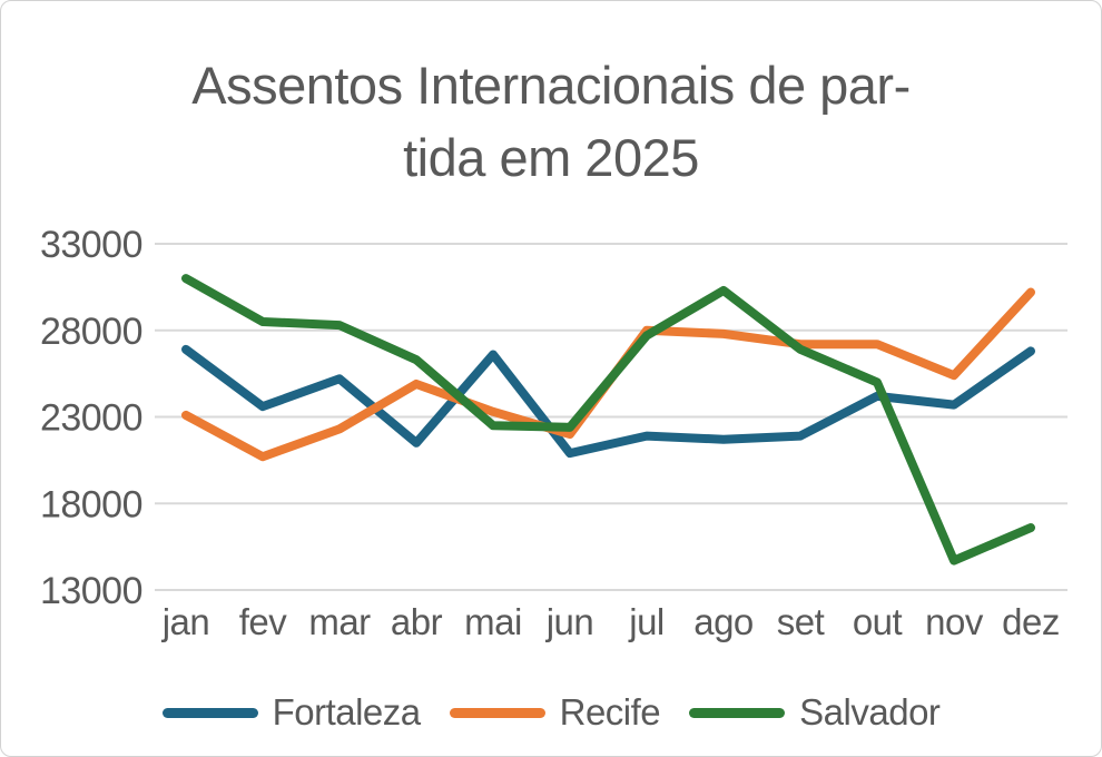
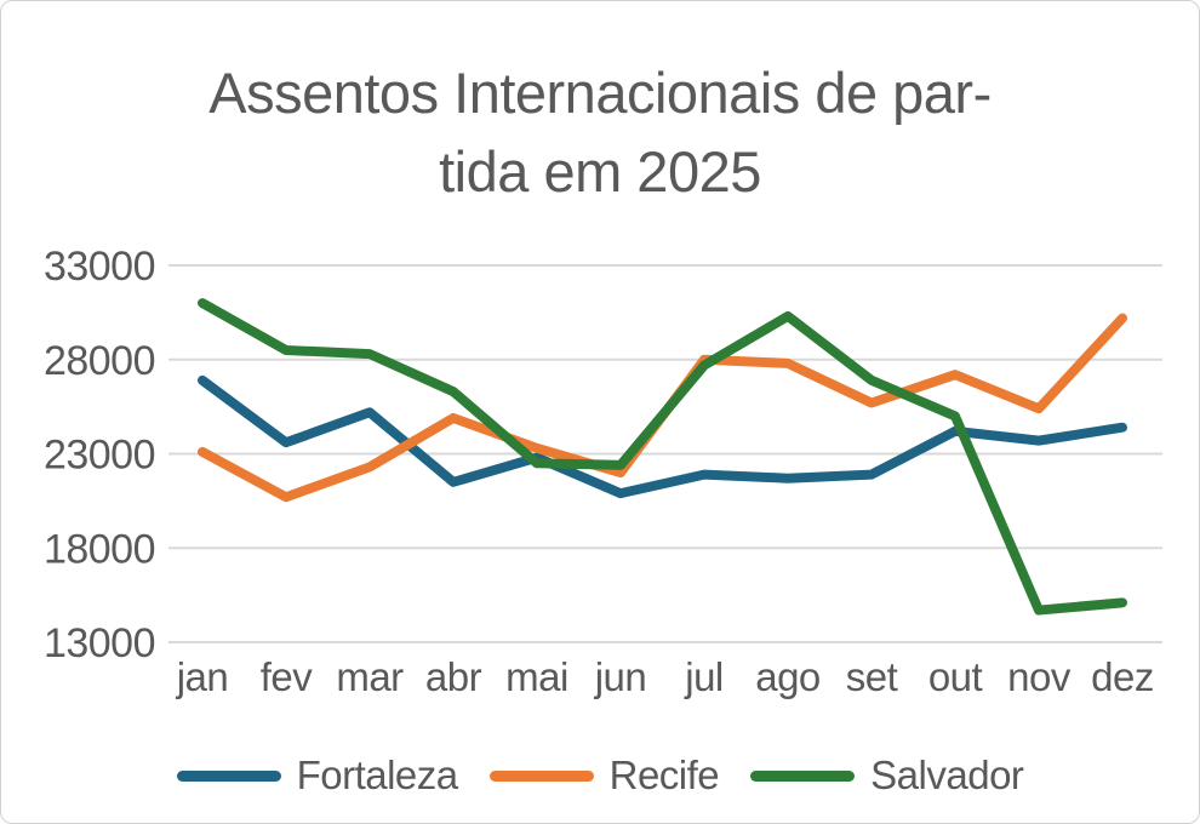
Fortaleza/mai: 26600 -> 22800
Recife/set: 27200 -> 25700
Fortaleza/dez: 26800 -> 24400
Salvador/dez: 16600 -> 15100
